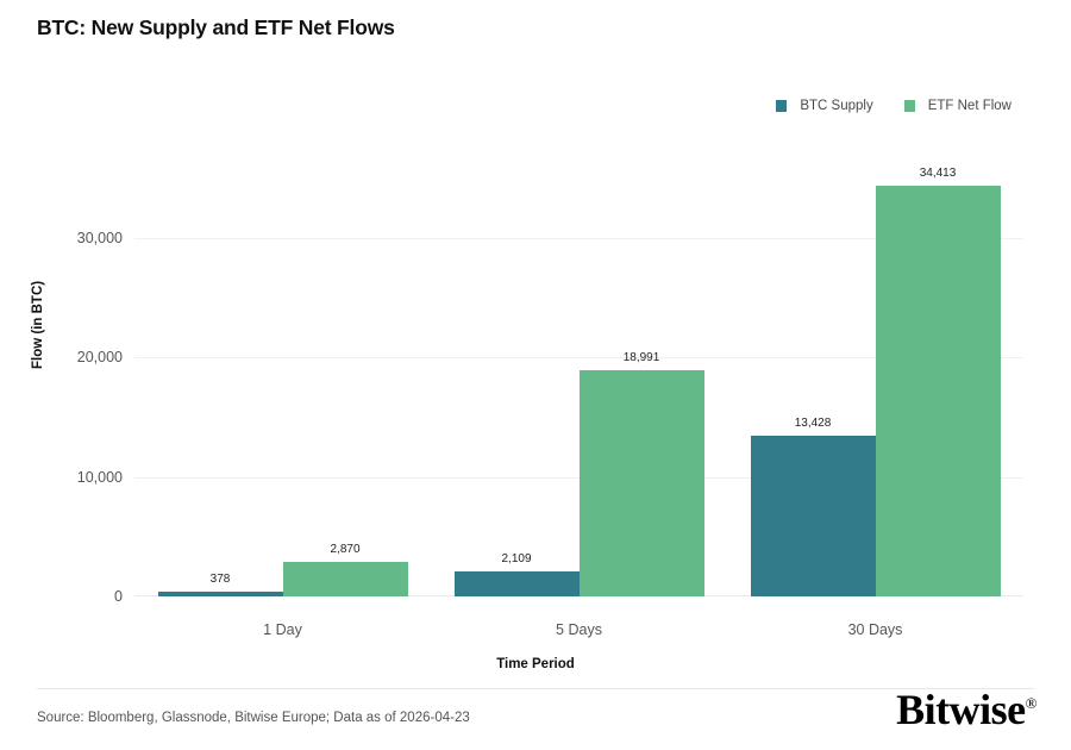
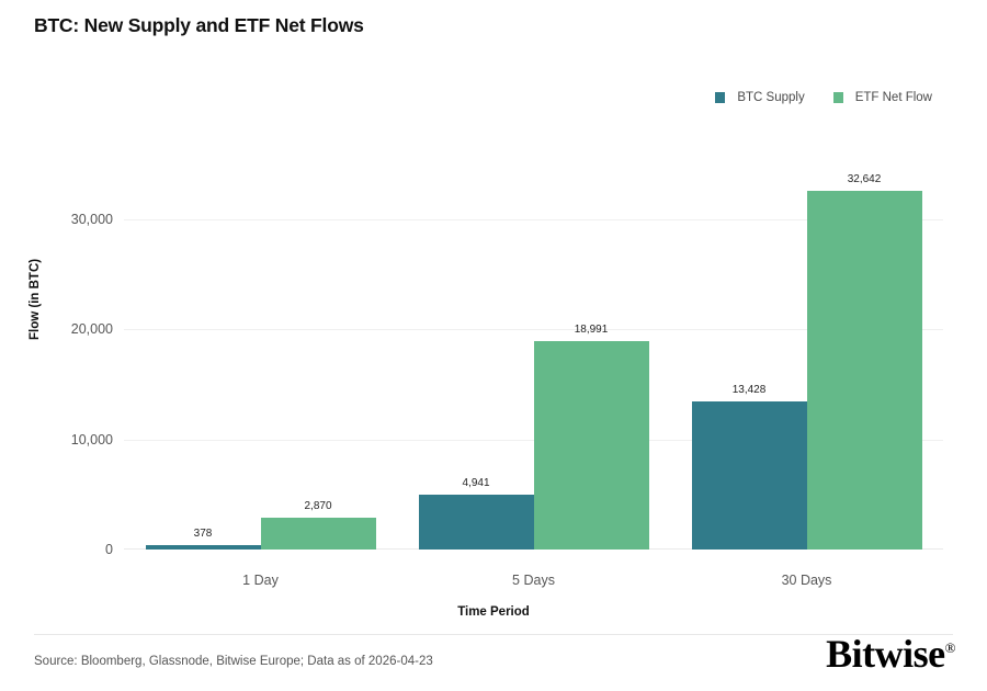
BTC Supply/5 Days: 2,109 -> 4,941
ETF Net Flow/30 Days: 34,413 -> 32,642
